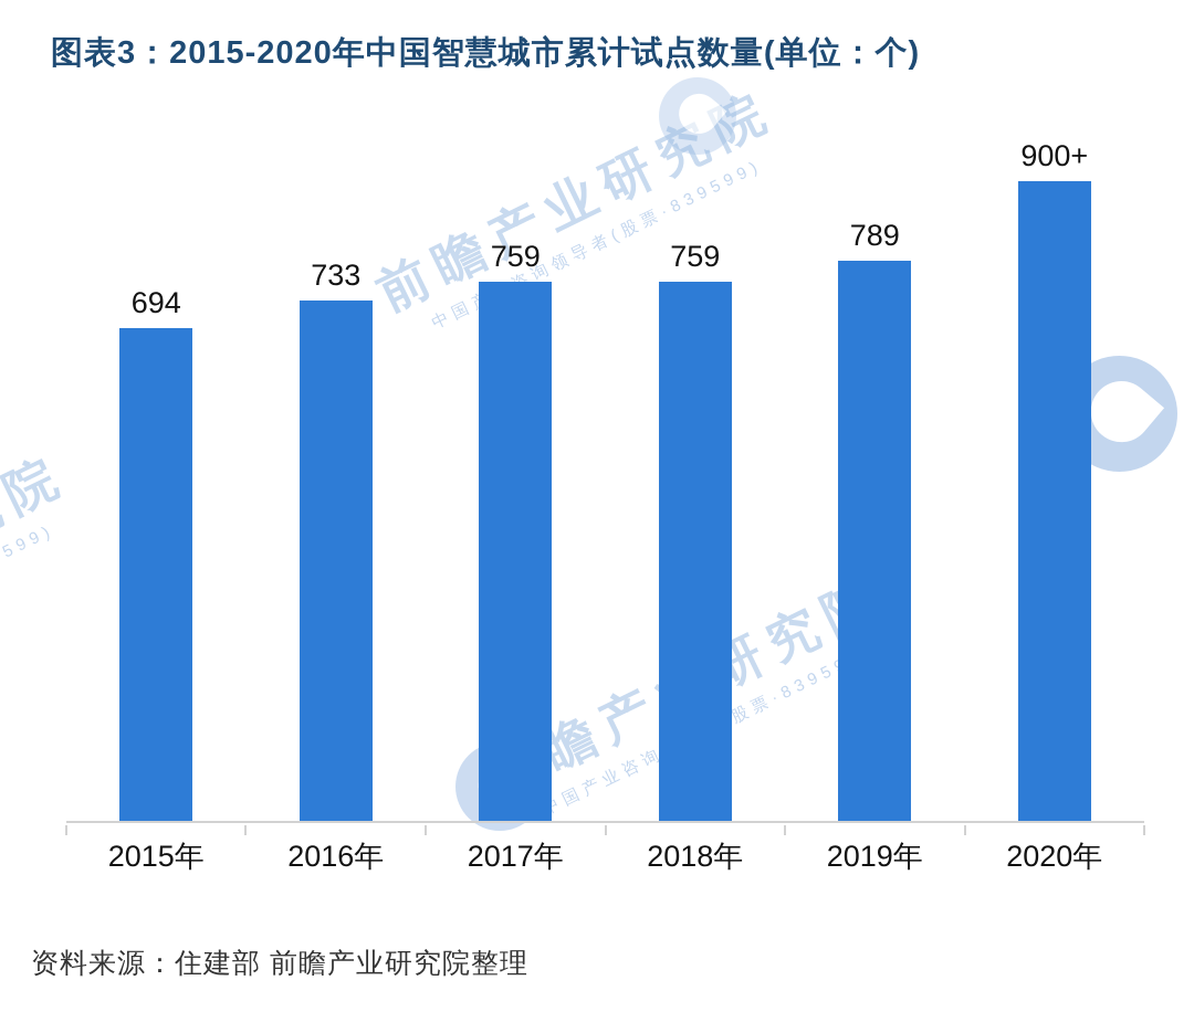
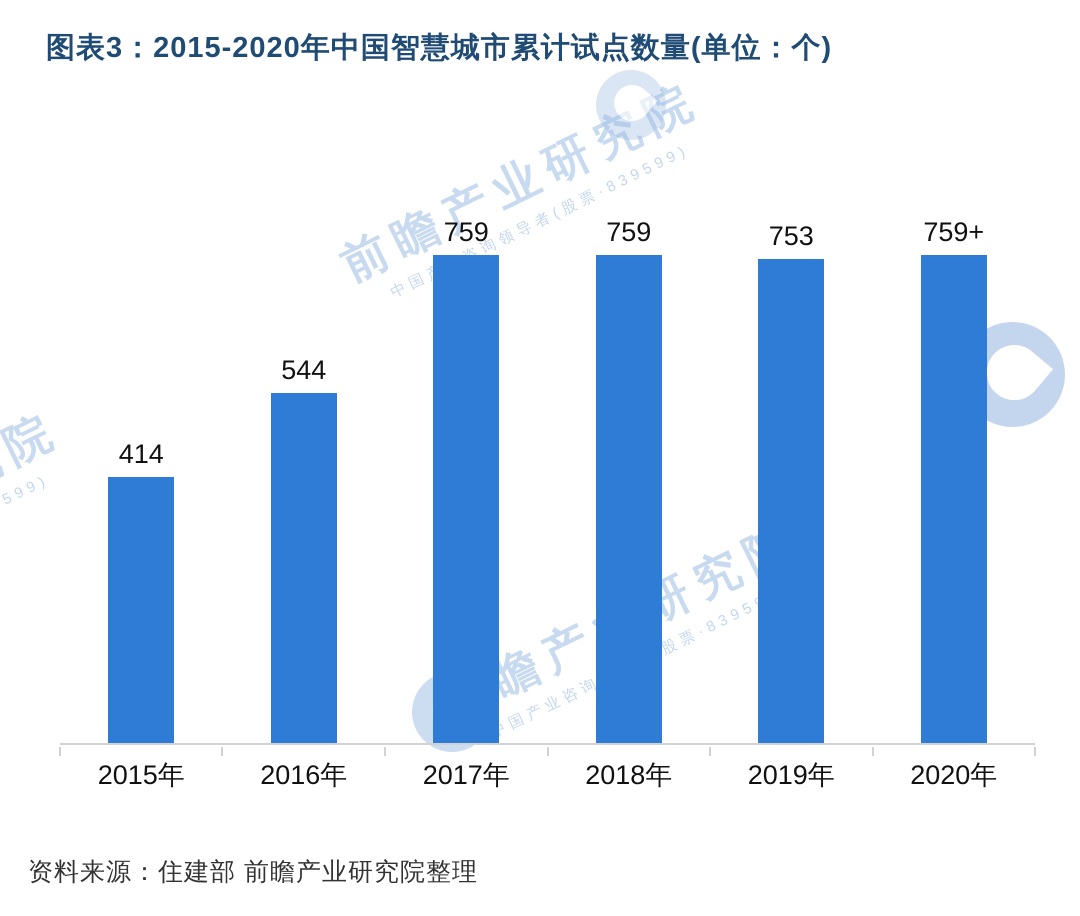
2015年: 694 -> 414
2016年: 733 -> 544
2019年: 789 -> 753
2020年: 900 -> 759
